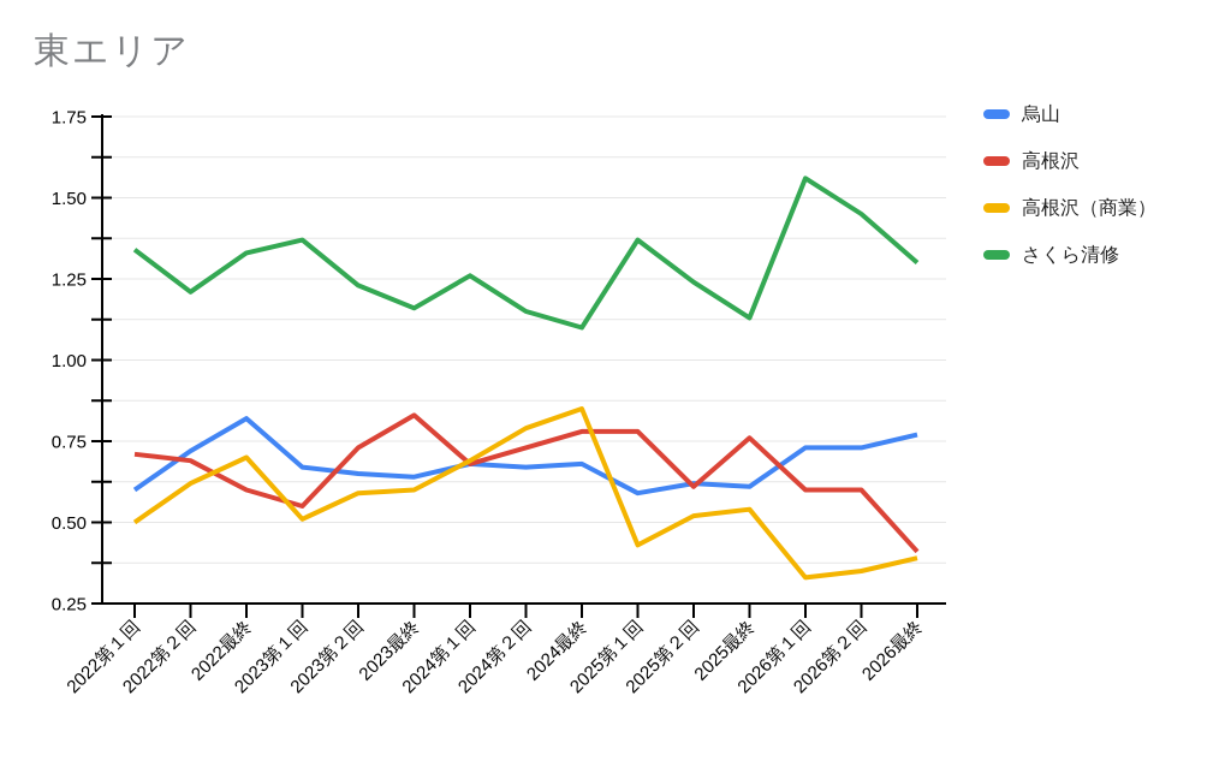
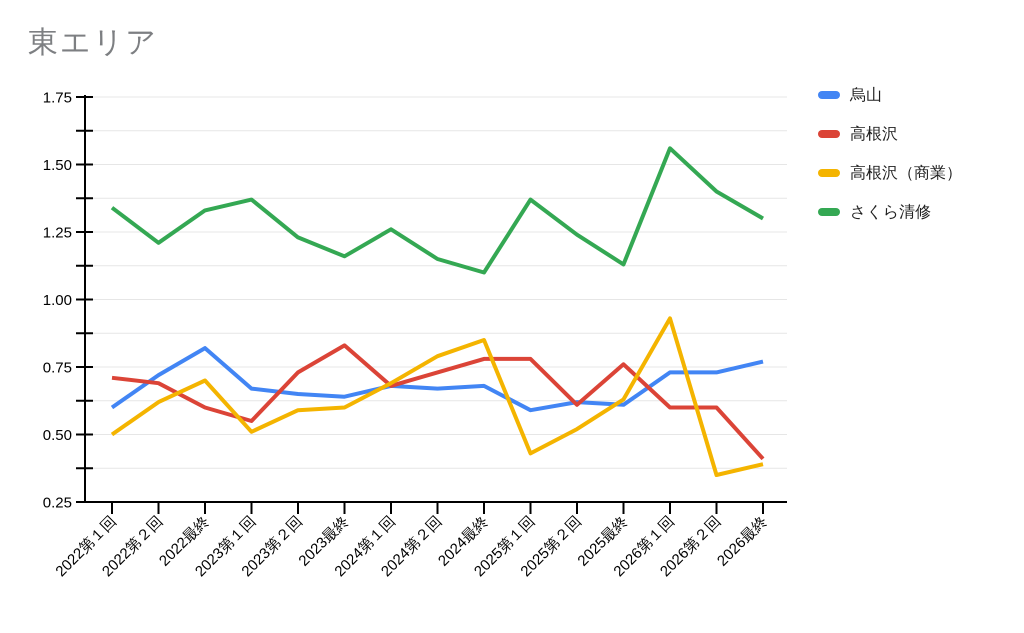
高根沢（商業）/2025最終: 0.54 -> 0.63
高根沢（商業）/2026第１回: 0.33 -> 0.93
さくら清修/2026第２回: 1.45 -> 1.40
